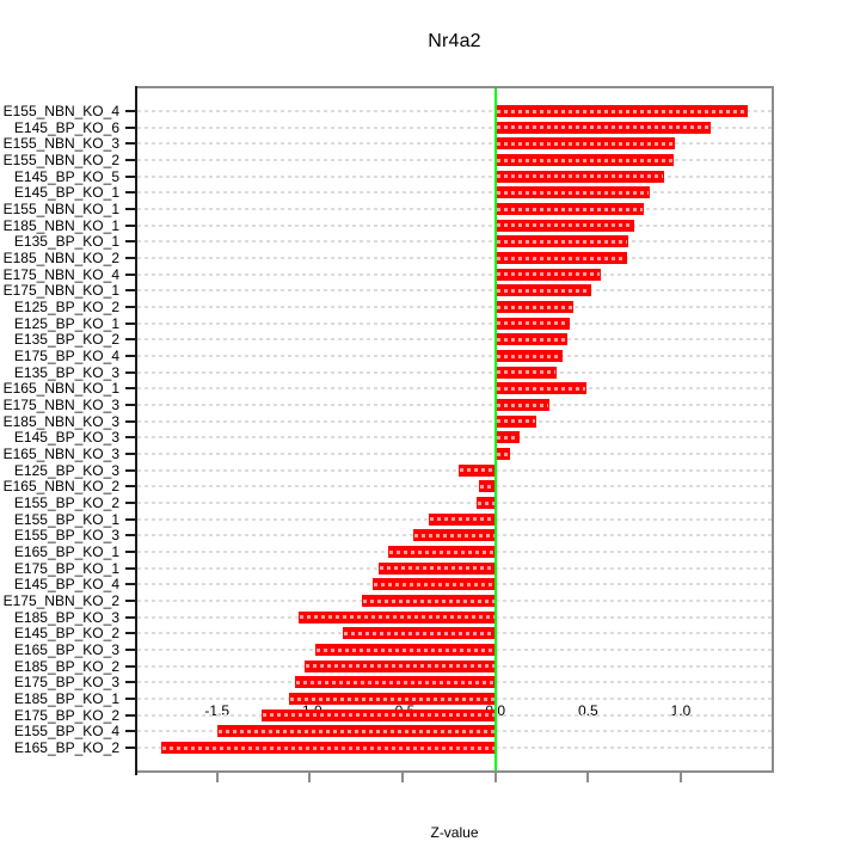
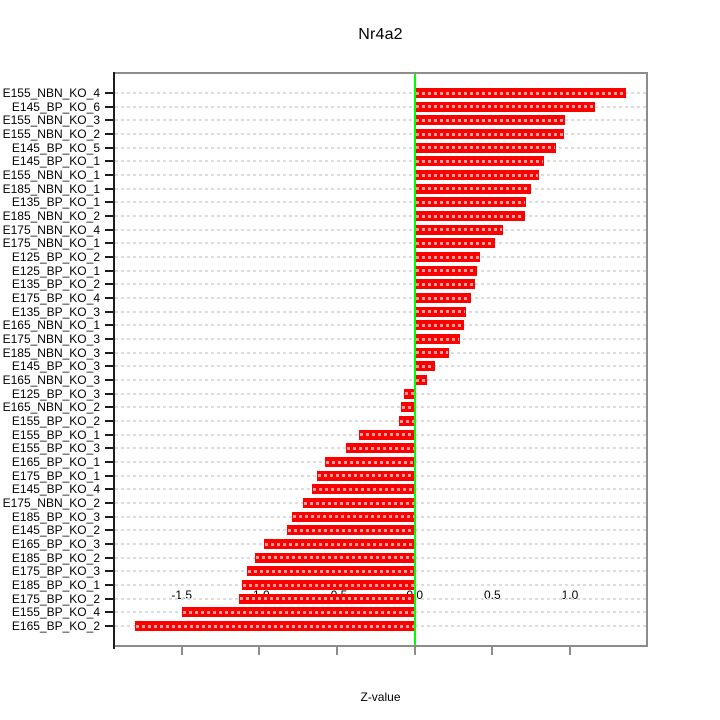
E165_NBN_KO_1: 0.49 -> 0.32
E125_BP_KO_3: -0.20 -> -0.07
E185_BP_KO_3: -1.06 -> -0.79
E175_BP_KO_2: -1.26 -> -1.13
